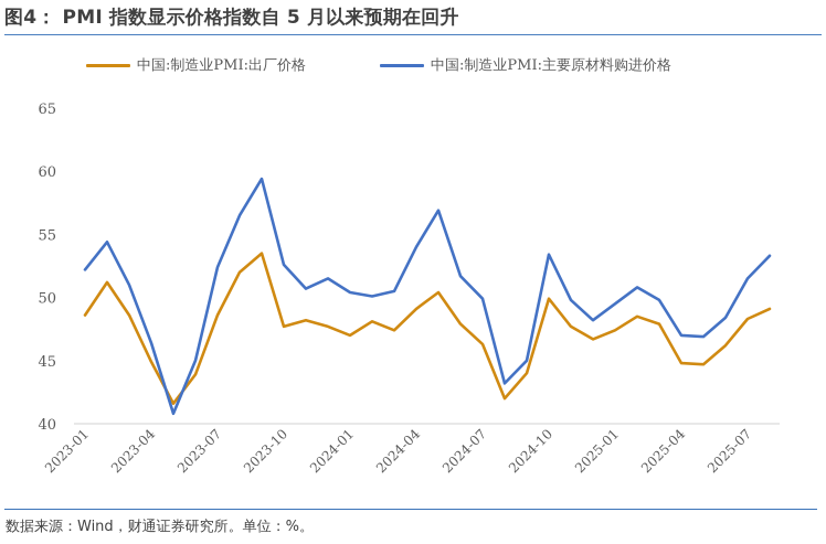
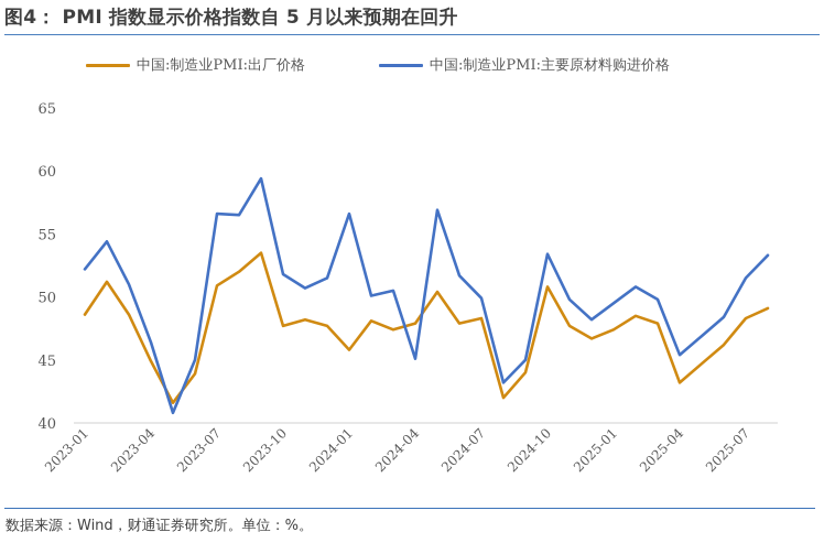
中国:制造业PMI:出厂价格/2023-07: 48.6 -> 50.9
中国:制造业PMI:主要原材料购进价格/2023-07: 52.4 -> 56.6
中国:制造业PMI:主要原材料购进价格/2023-10: 52.6 -> 51.8
中国:制造业PMI:出厂价格/2024-01: 47.0 -> 45.8
中国:制造业PMI:主要原材料购进价格/2024-01: 50.4 -> 56.6
中国:制造业PMI:出厂价格/2024-04: 49.1 -> 47.9
中国:制造业PMI:主要原材料购进价格/2024-04: 54.0 -> 45.1
中国:制造业PMI:出厂价格/2024-07: 46.3 -> 48.3
中国:制造业PMI:出厂价格/2024-10: 49.9 -> 50.8
中国:制造业PMI:出厂价格/2025-04: 44.8 -> 43.2
中国:制造业PMI:主要原材料购进价格/2025-04: 47.0 -> 45.4
